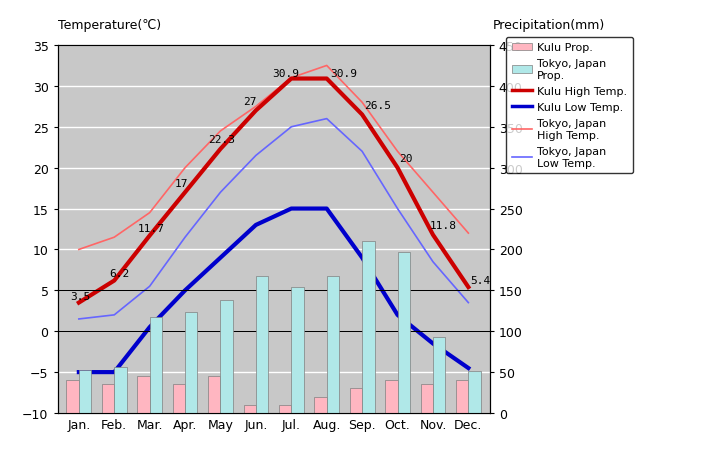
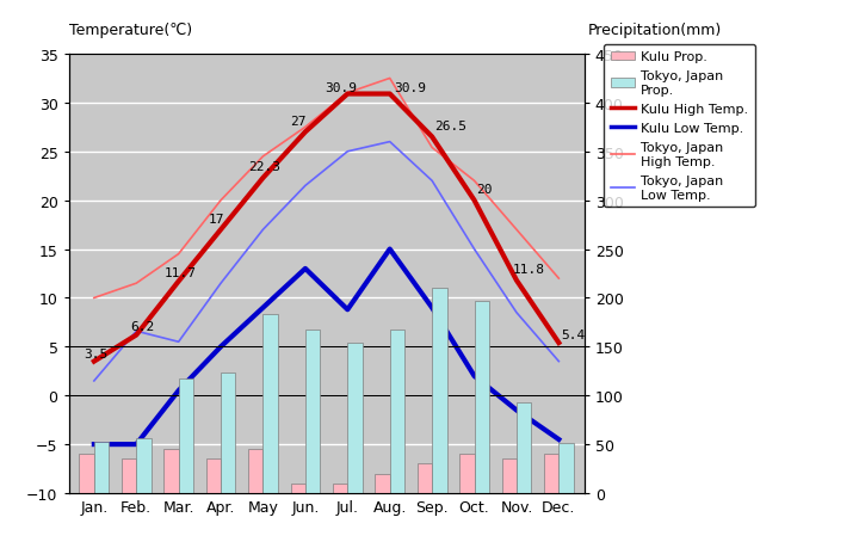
Tokyo, Japan Low Temp./Feb.: 2.0 -> 6.6
Tokyo, Japan Prop./May: 138 -> 184
Kulu Low Temp./Jul.: 15.0 -> 8.8
Tokyo, Japan High Temp./Sep.: 28.0 -> 25.4
